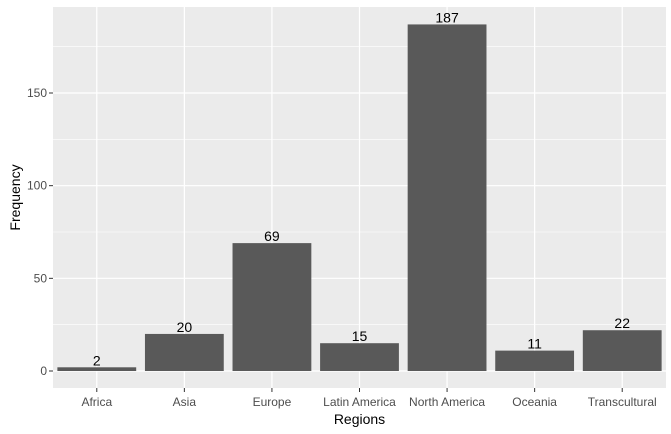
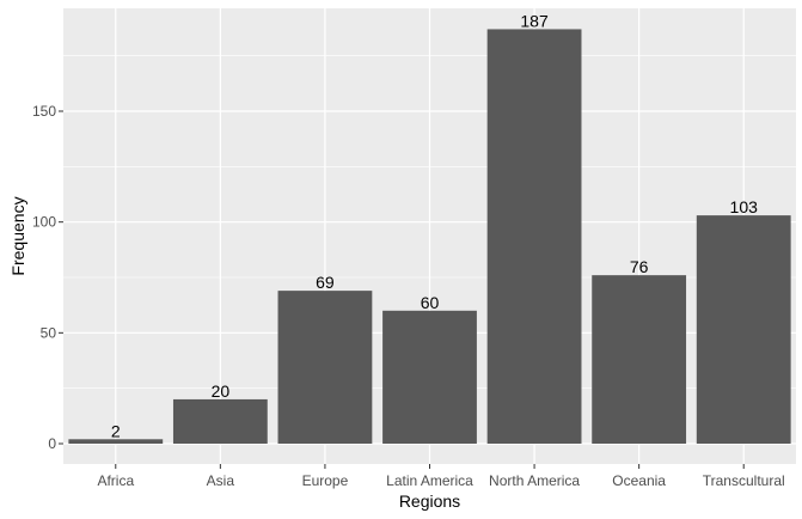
Latin America: 15 -> 60
Oceania: 11 -> 76
Transcultural: 22 -> 103
